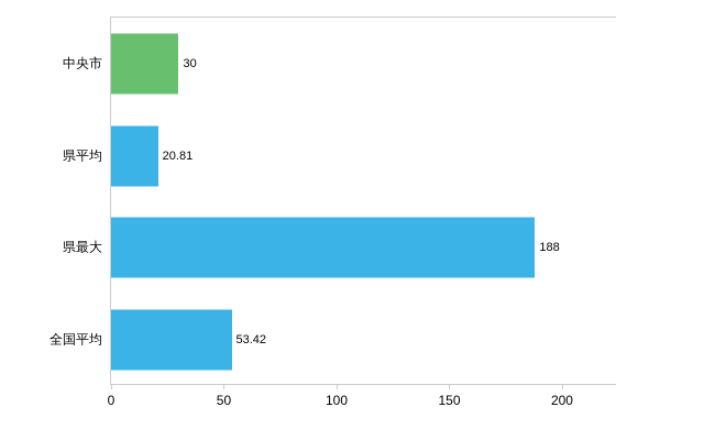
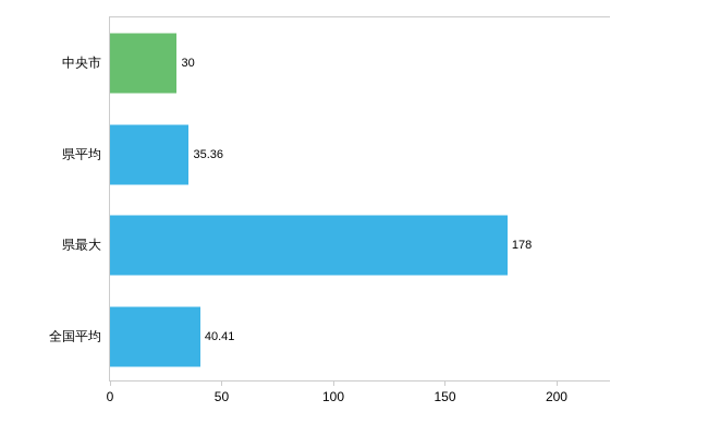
県平均: 20.81 -> 35.36
県最大: 188 -> 178
全国平均: 53.42 -> 40.41
